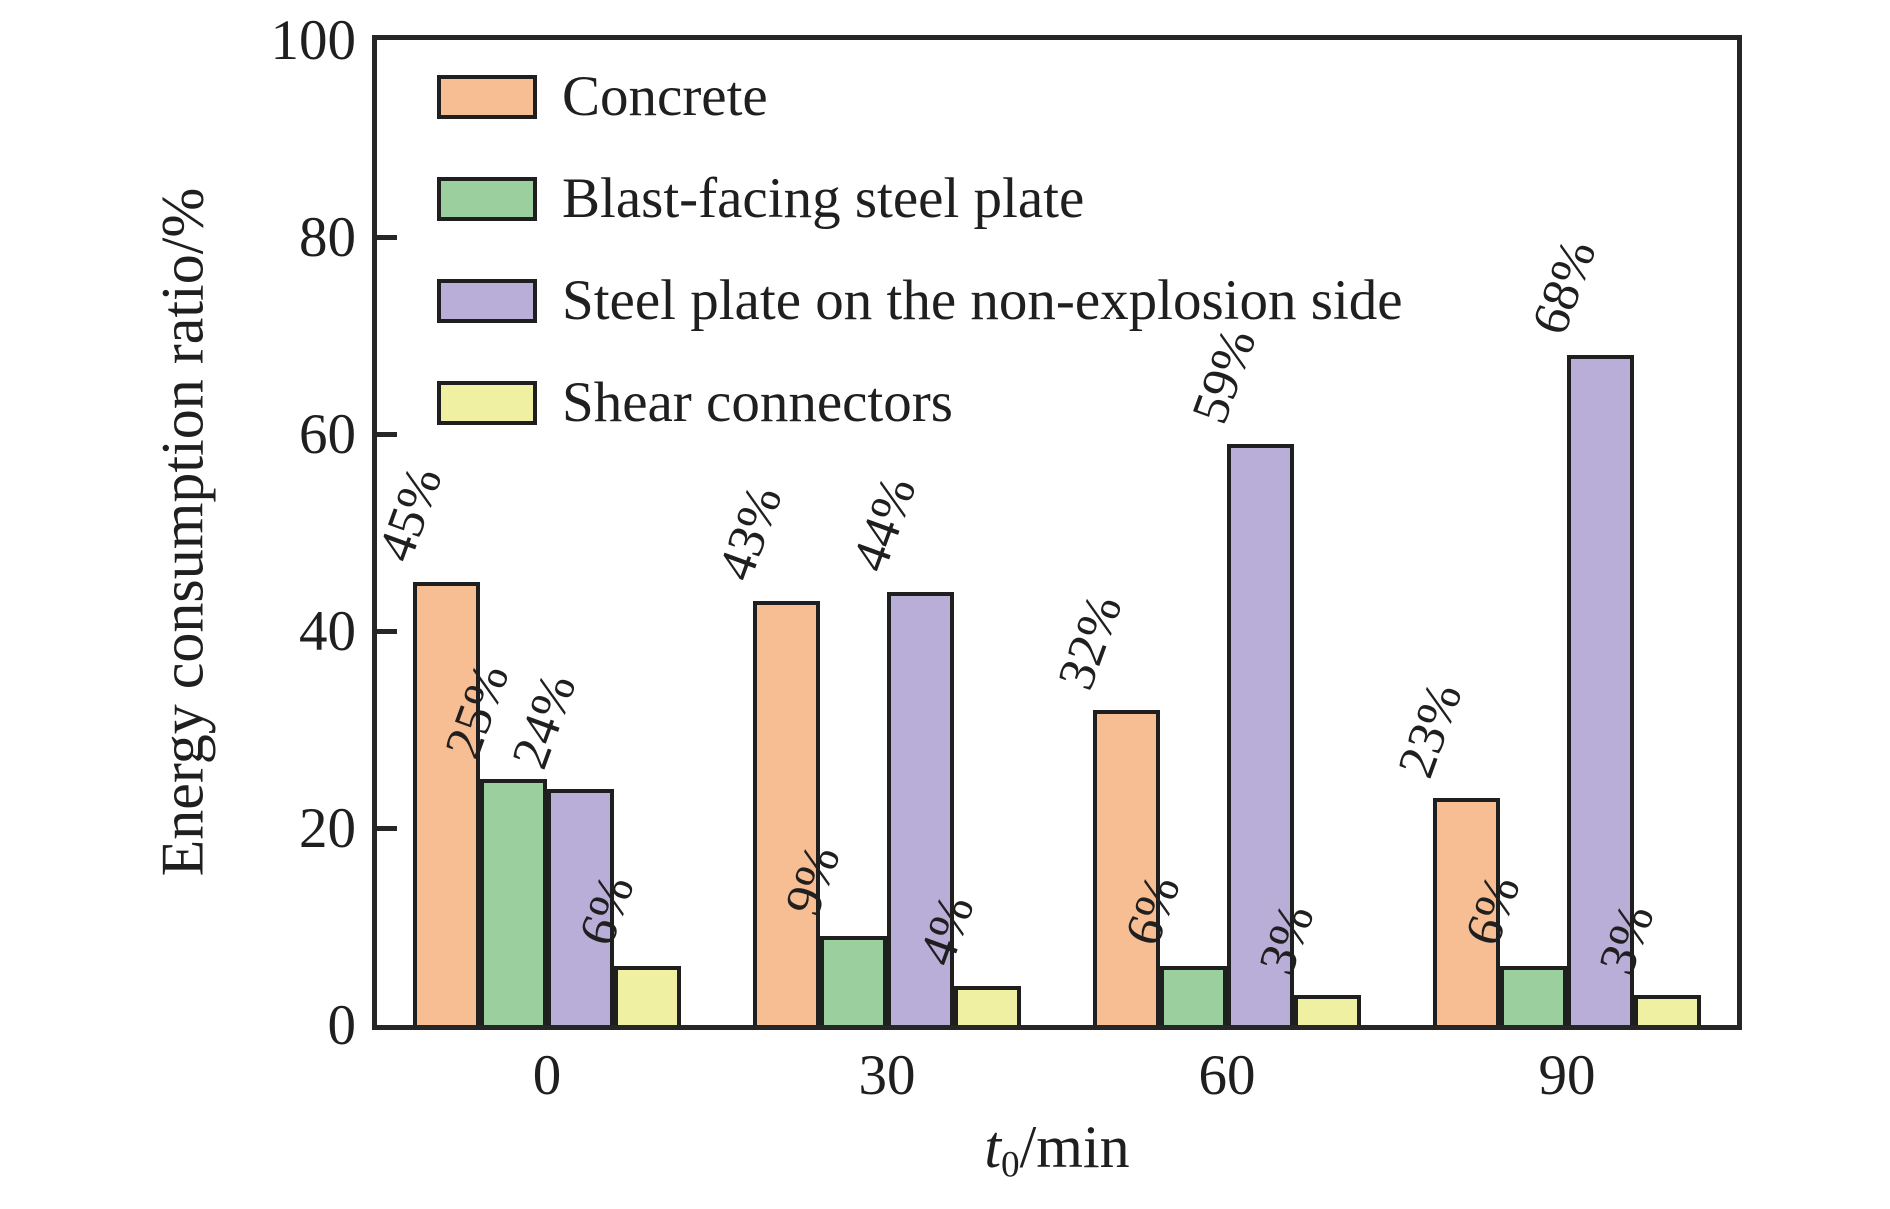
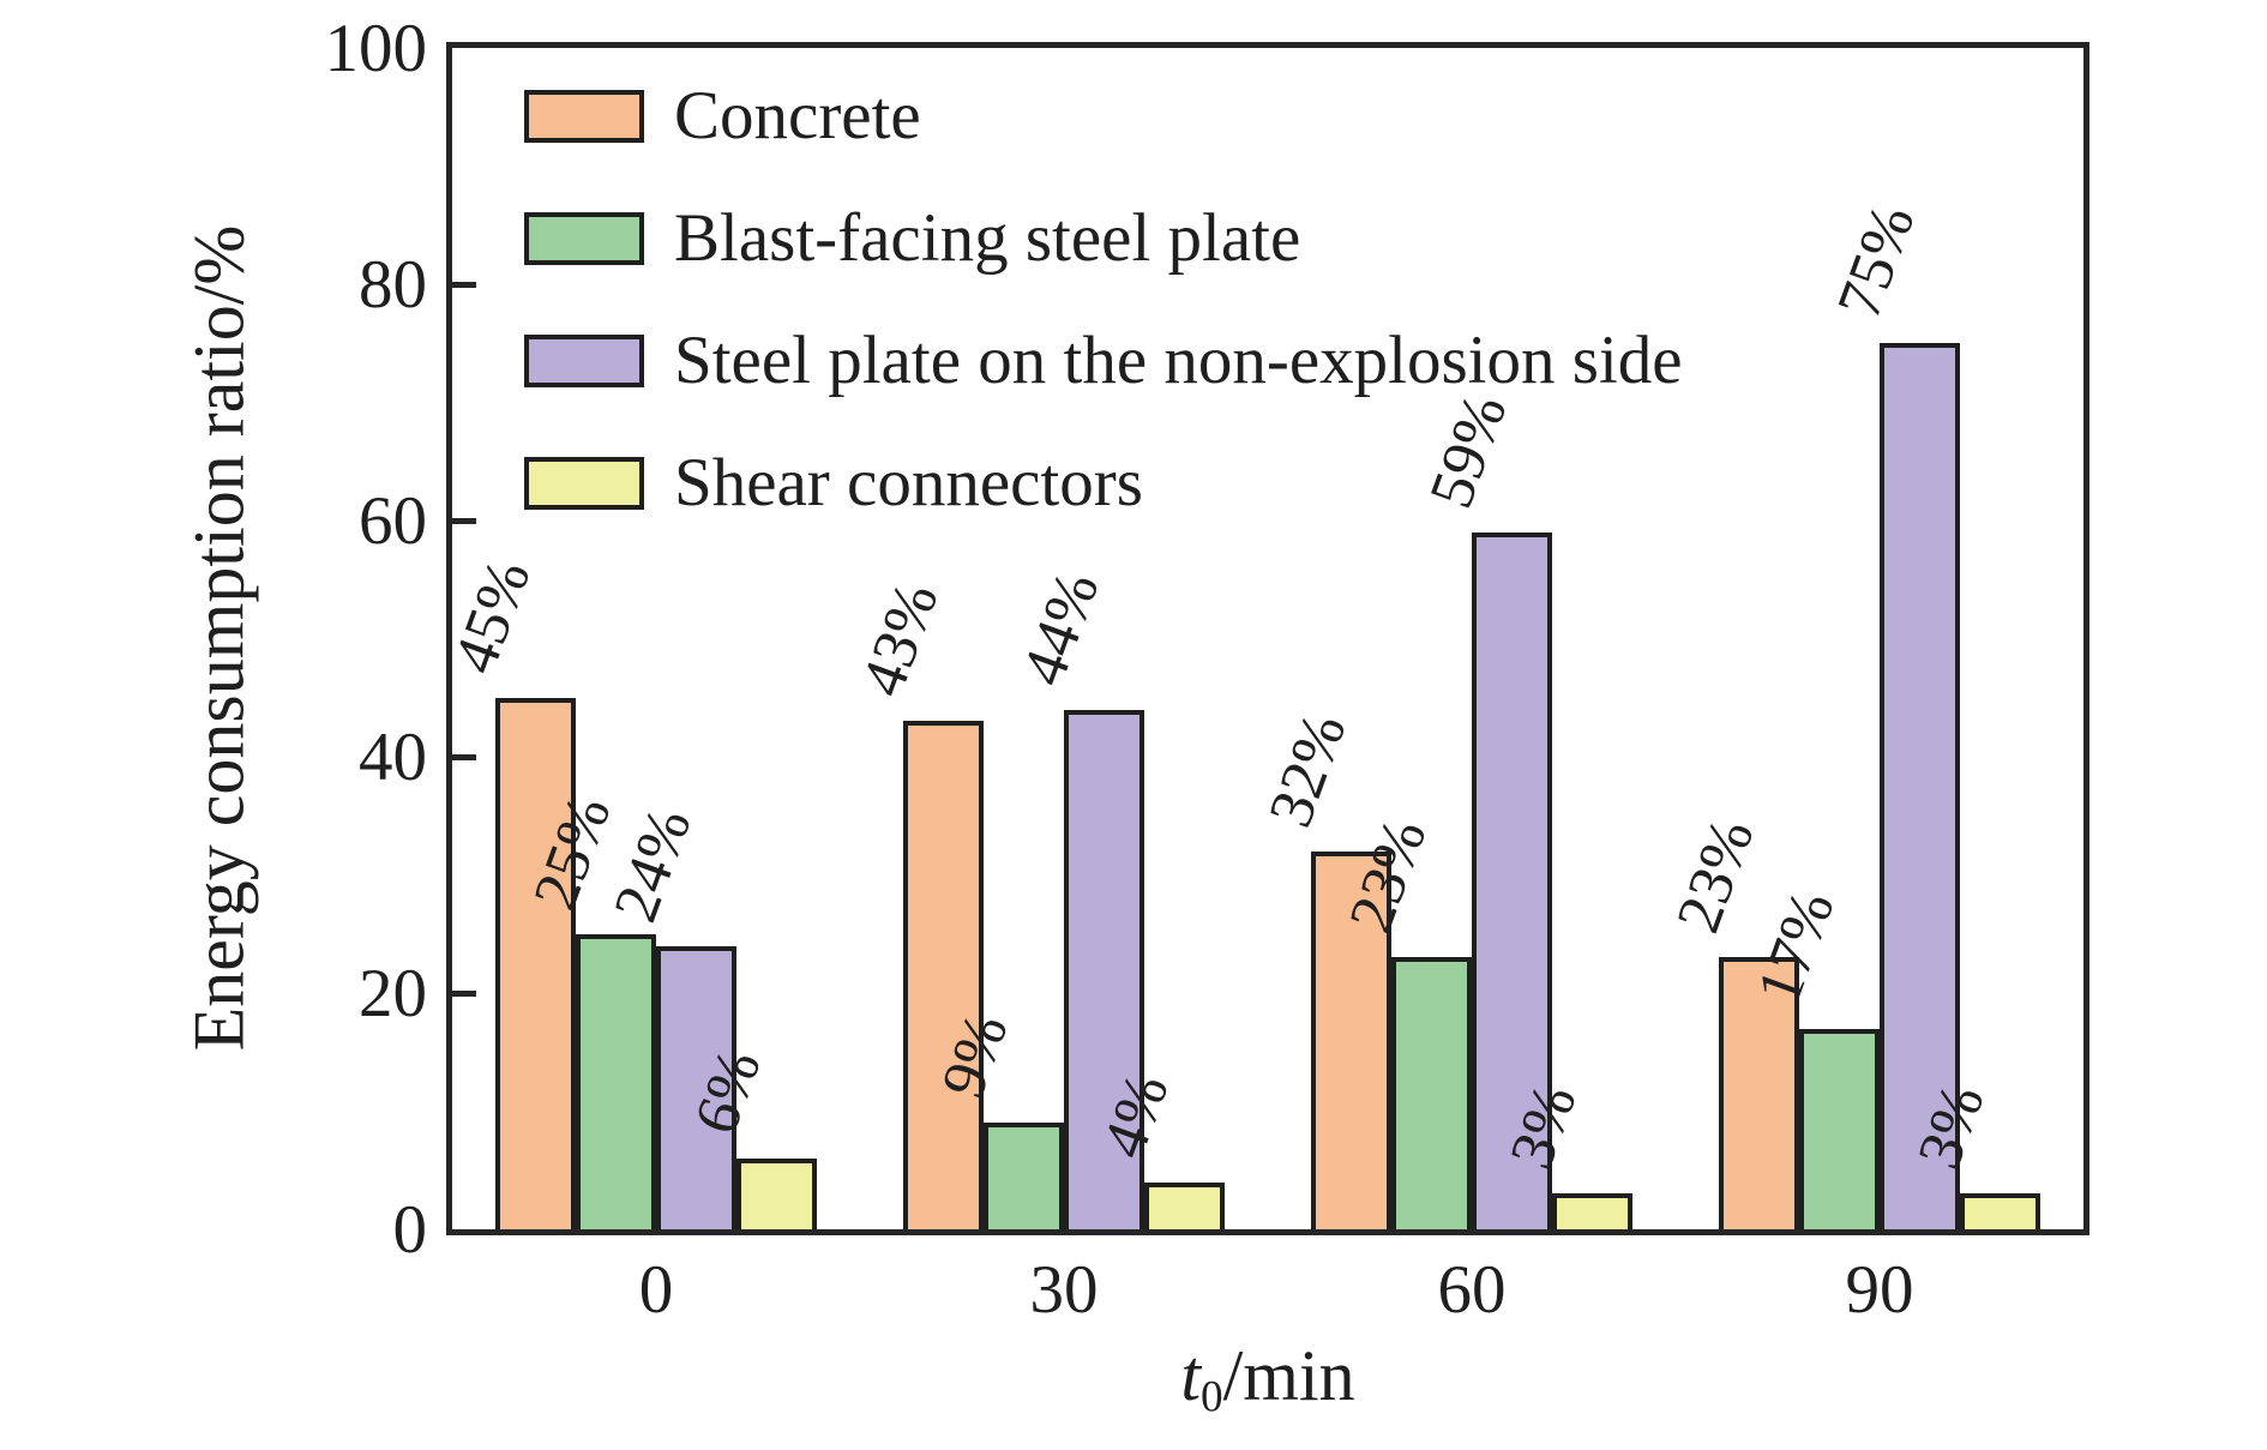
Blast-facing steel plate/60: 6% -> 23%
Blast-facing steel plate/90: 6% -> 17%
Steel plate on the non-explosion side/90: 68% -> 75%
